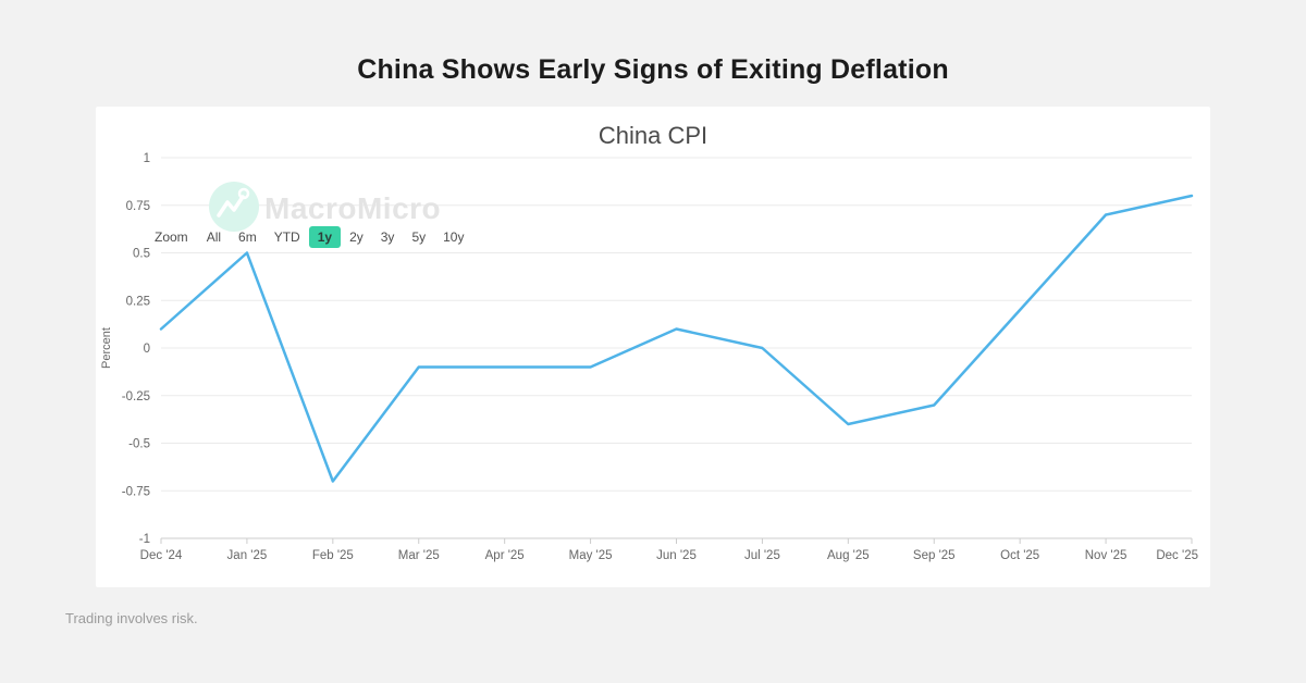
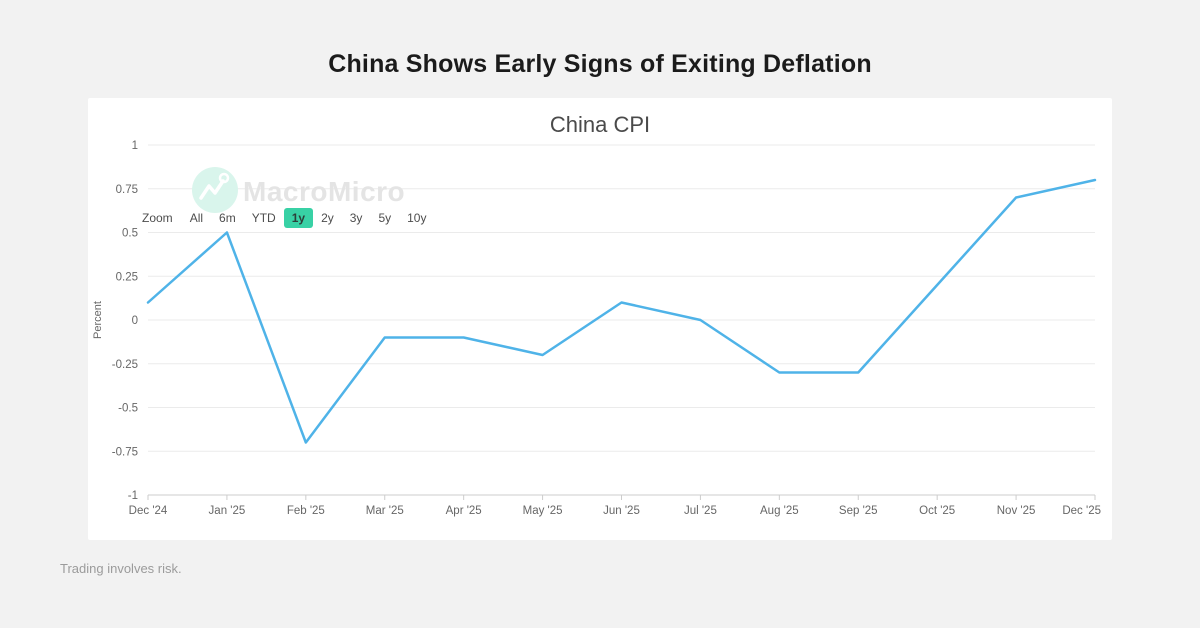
May '25: -0.1 -> -0.2
Aug '25: -0.4 -> -0.3
